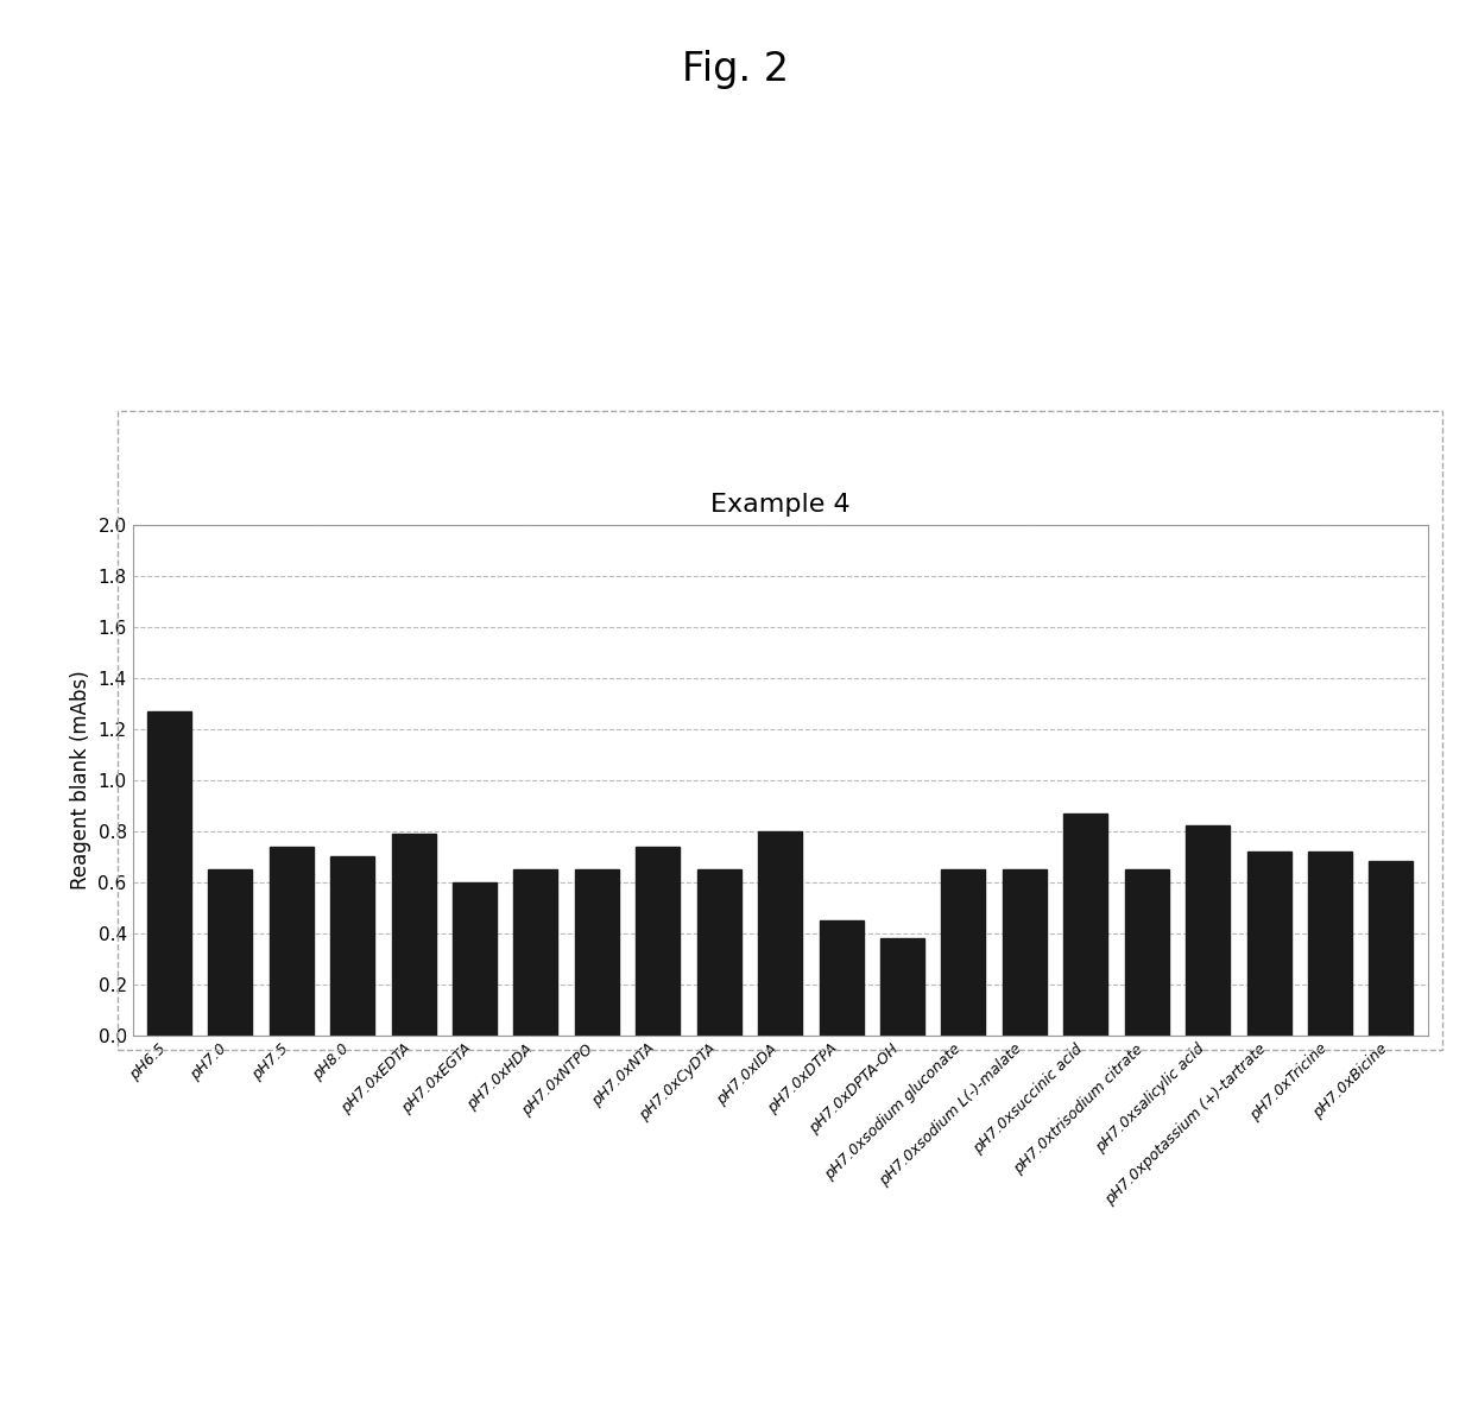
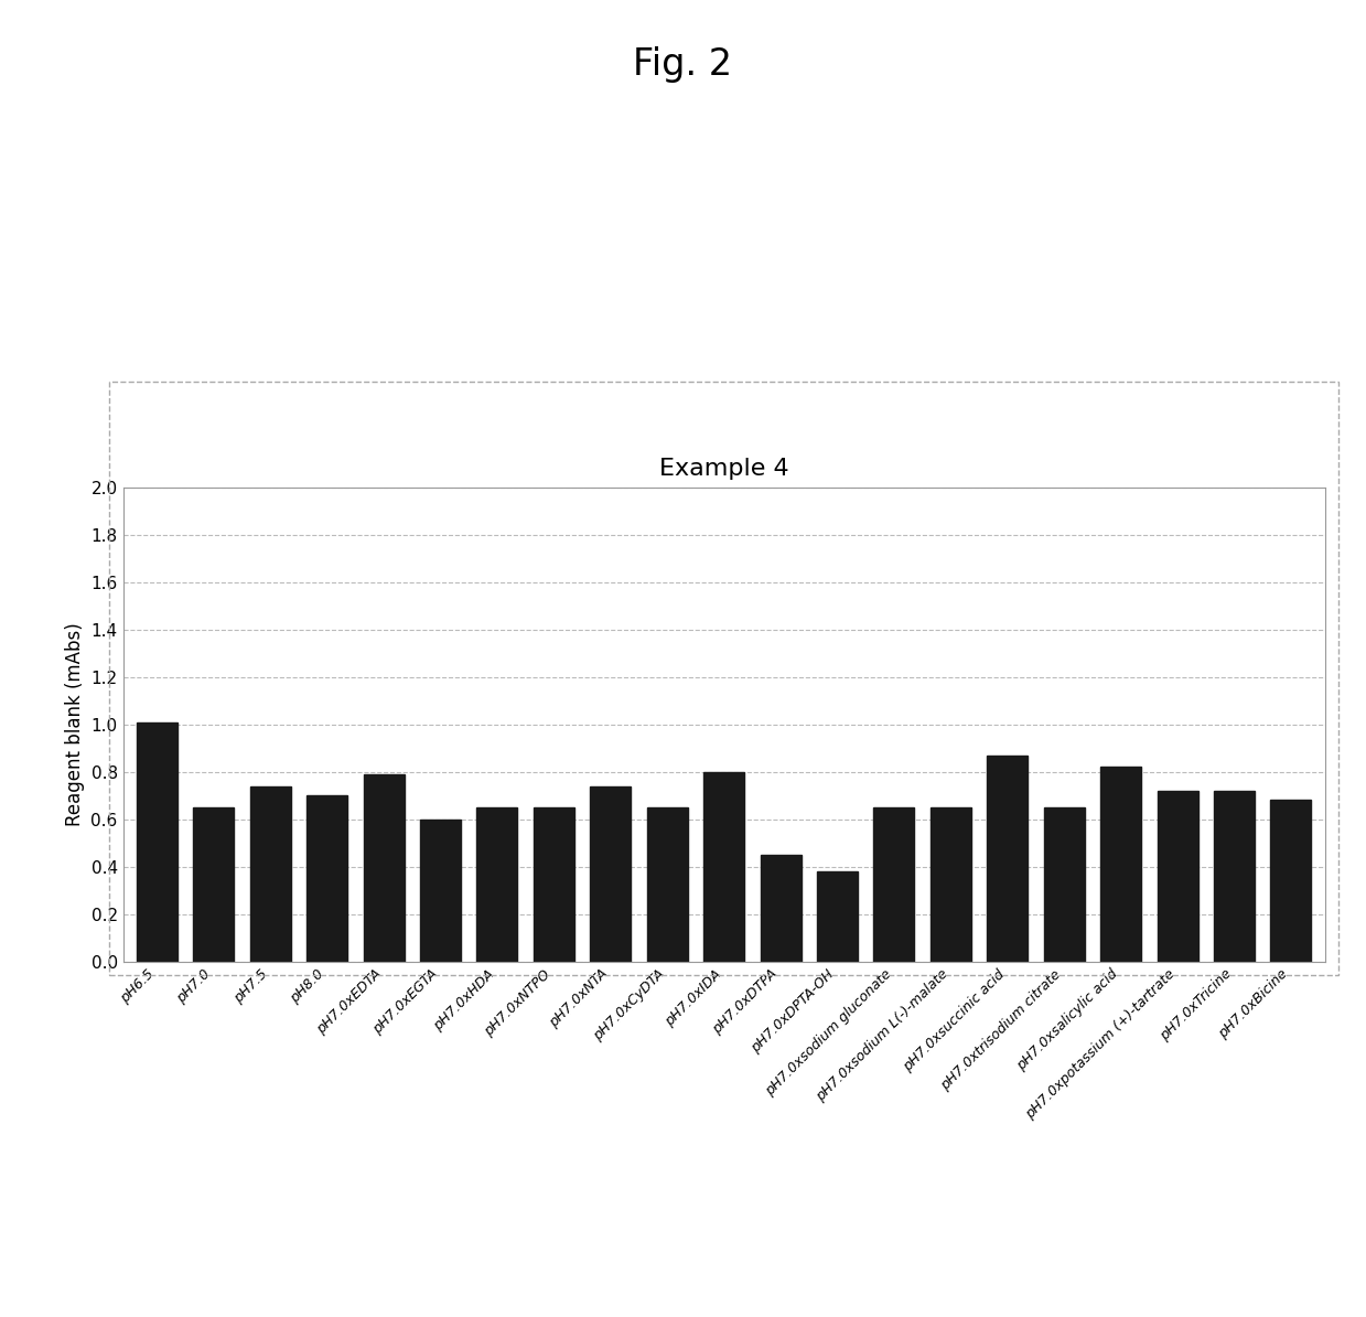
pH6.5: 1.27 -> 1.01
